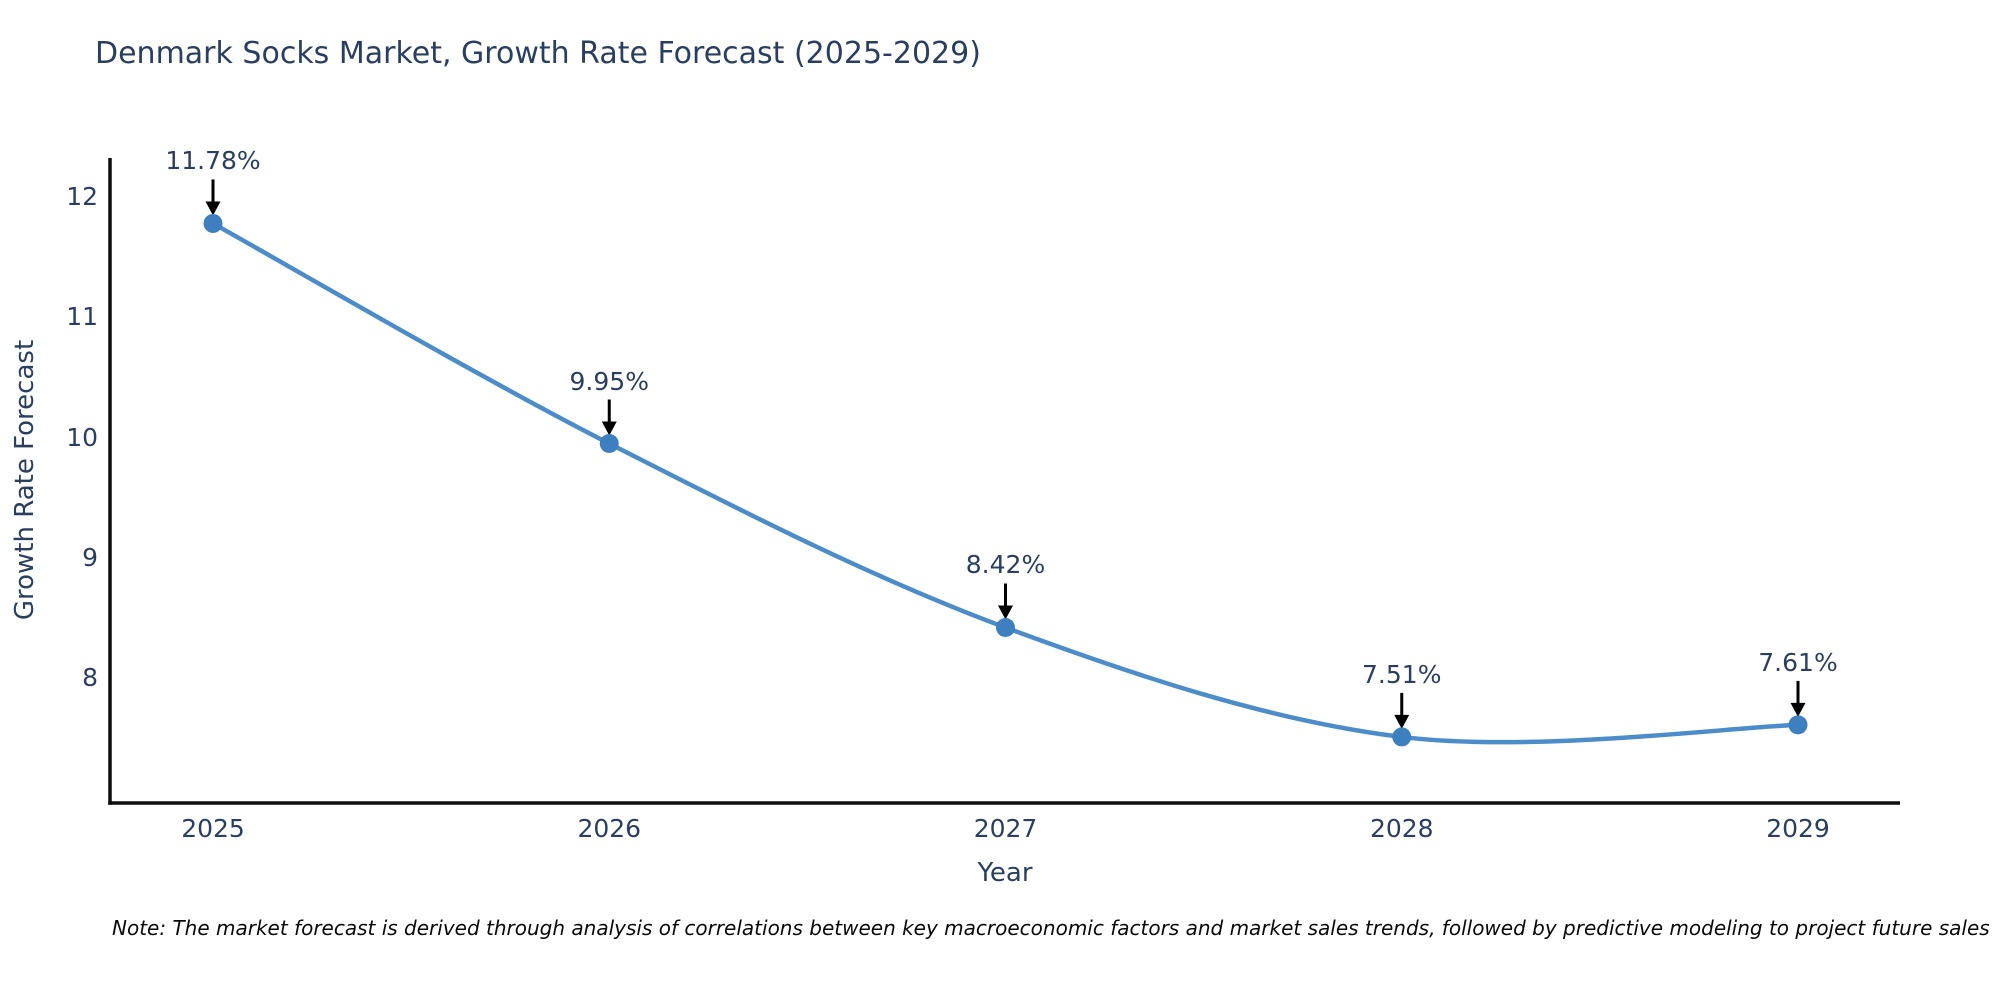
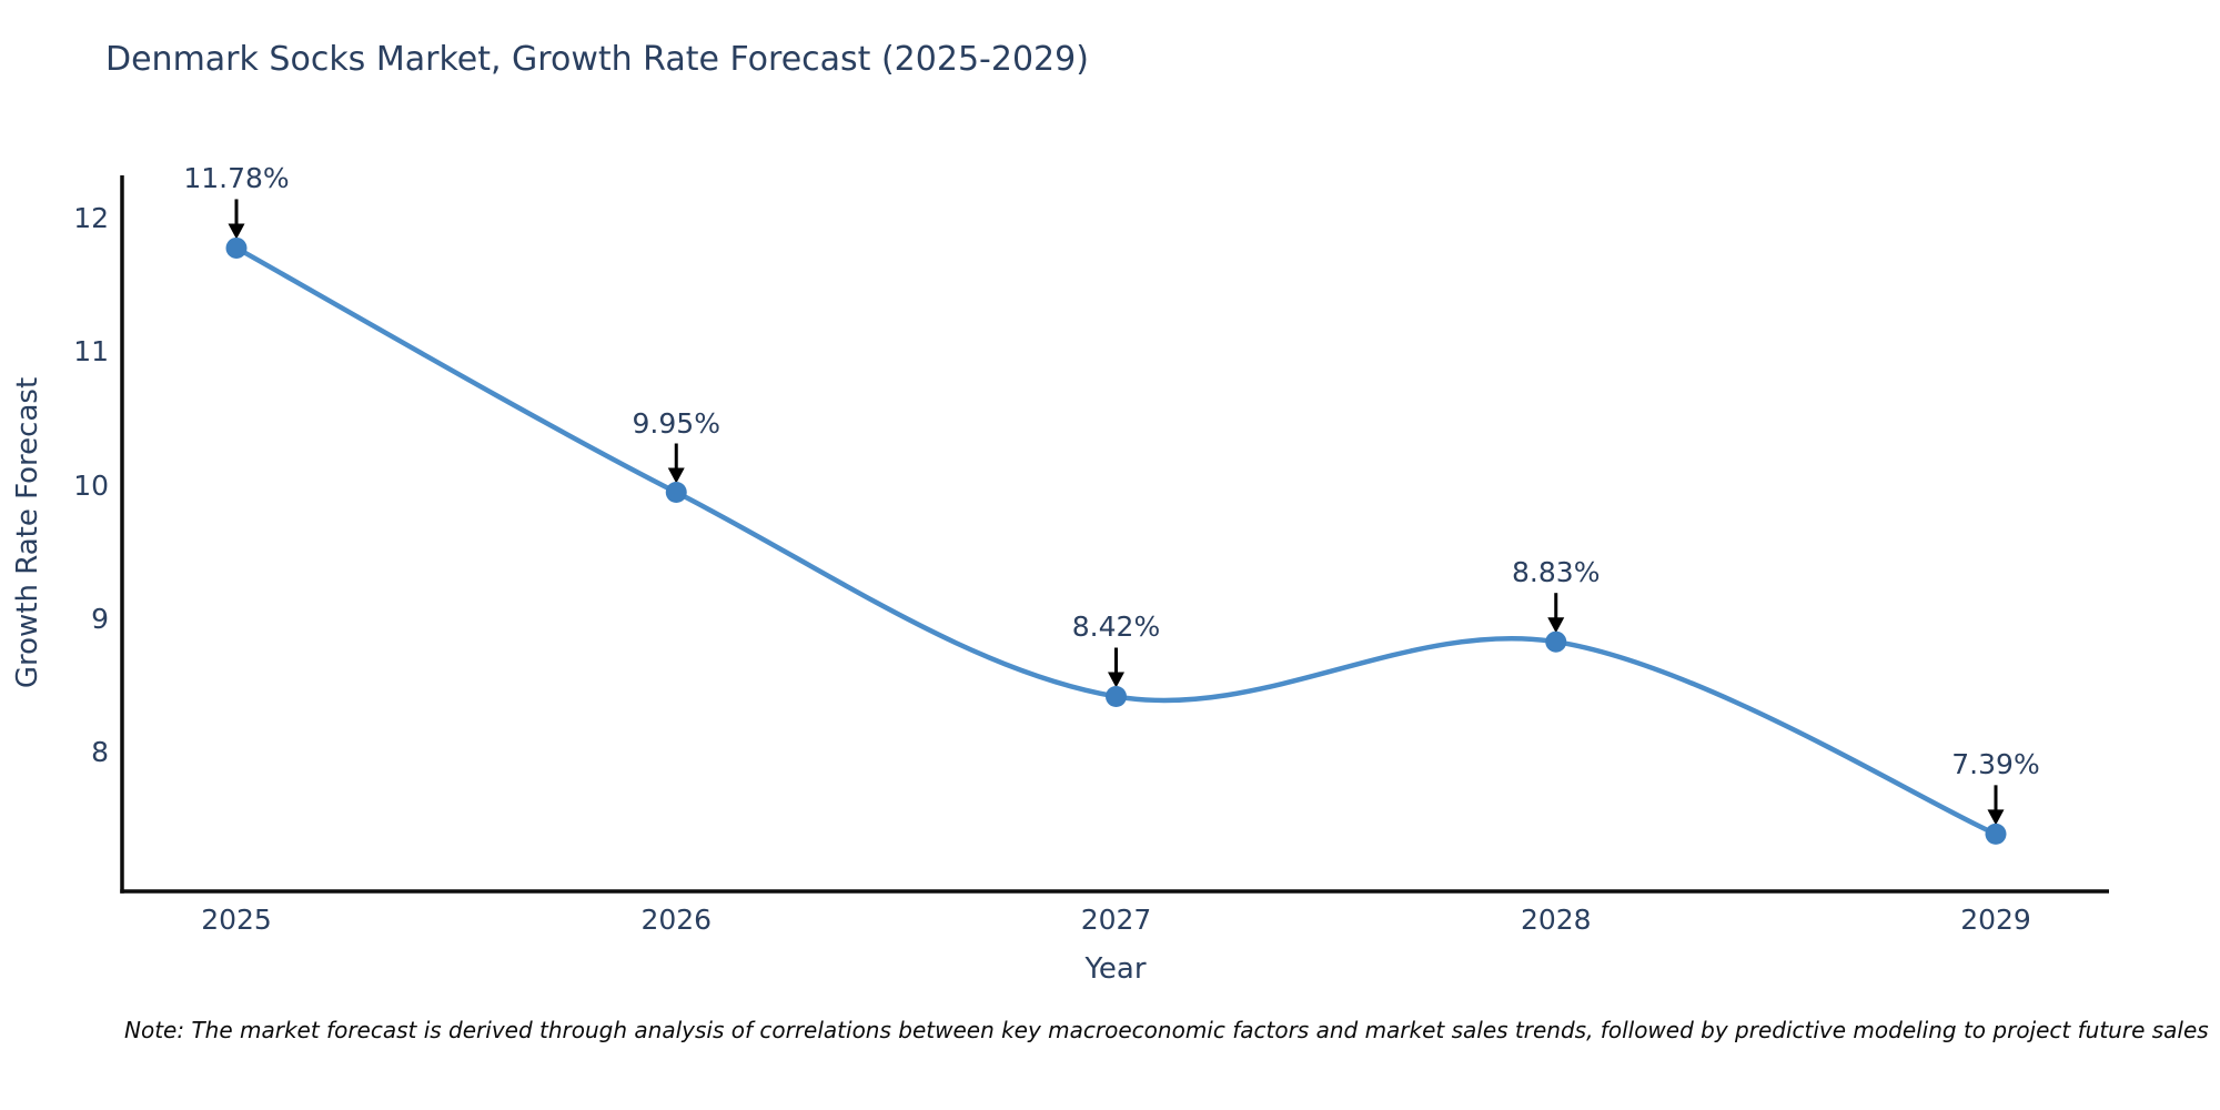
2028: 7.51% -> 8.83%
2029: 7.61% -> 7.39%
